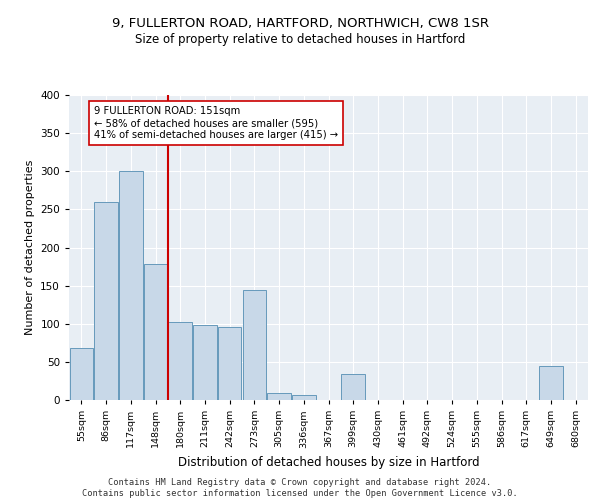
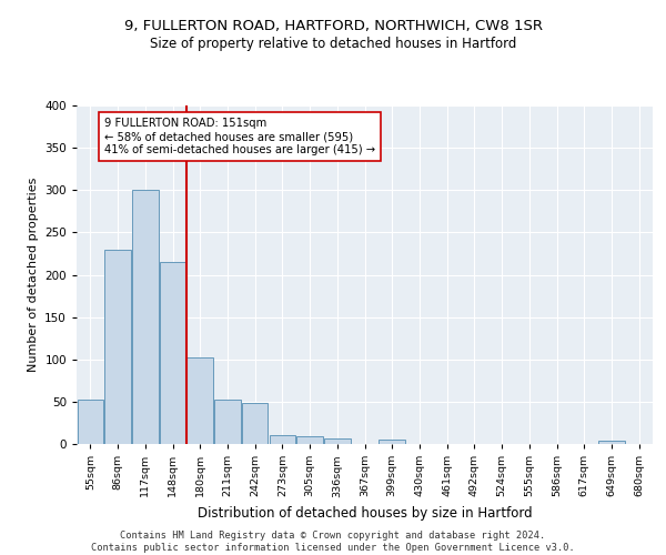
55sqm: 68 -> 52
86sqm: 260 -> 230
148sqm: 178 -> 215
211sqm: 98 -> 52
242sqm: 96 -> 48
273sqm: 144 -> 10
399sqm: 34 -> 5
649sqm: 44 -> 4
